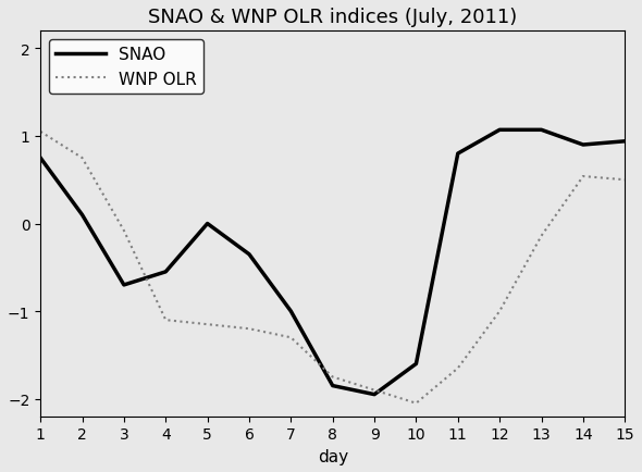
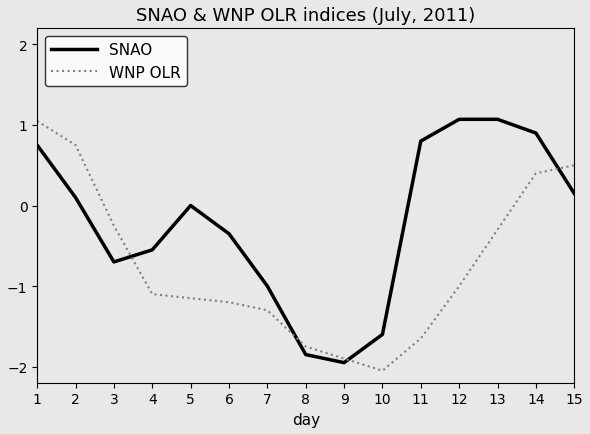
WNP OLR/3: -0.08 -> -0.25
WNP OLR/13: -0.14 -> -0.30
WNP OLR/14: 0.54 -> 0.40
SNAO/15: 0.94 -> 0.15
